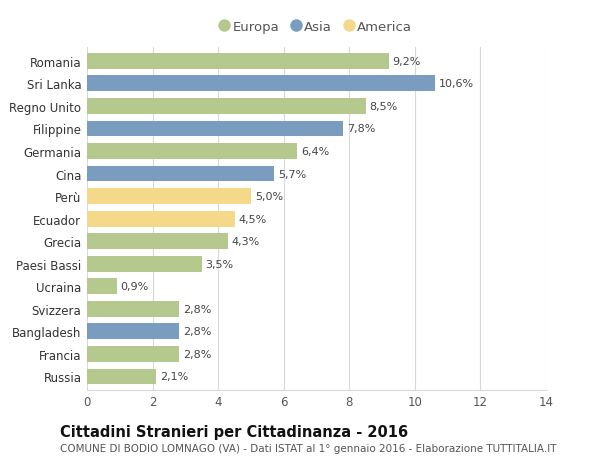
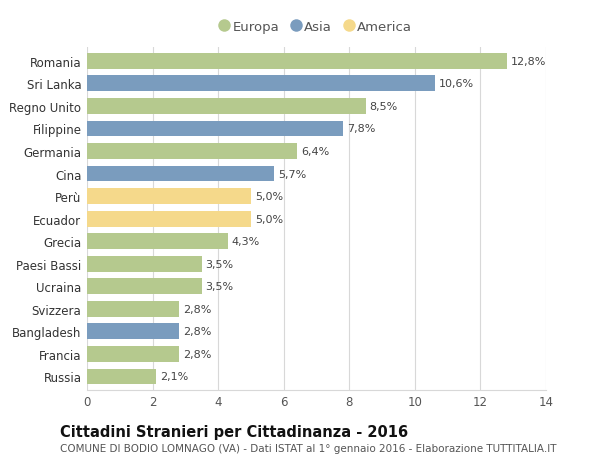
Romania: 9,2% -> 12,8%
Ecuador: 4,5% -> 5,0%
Ucraina: 0,9% -> 3,5%
